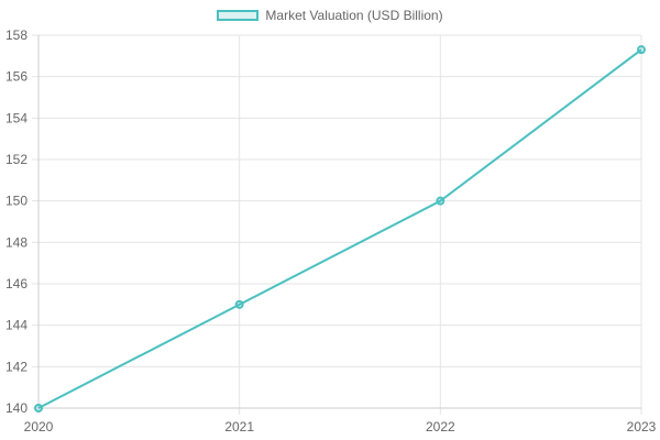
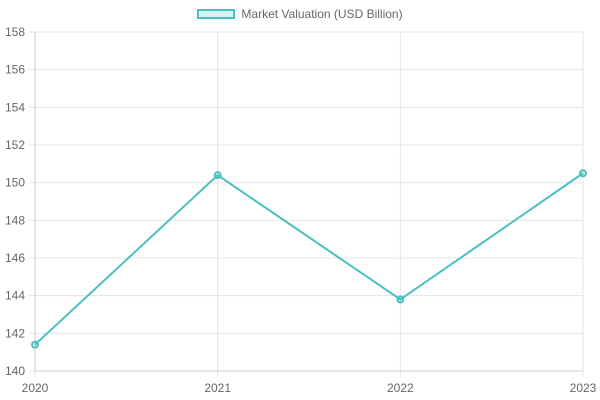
2020: 140.0 -> 141.4
2021: 145.0 -> 150.4
2022: 150.0 -> 143.8
2023: 157.3 -> 150.5
